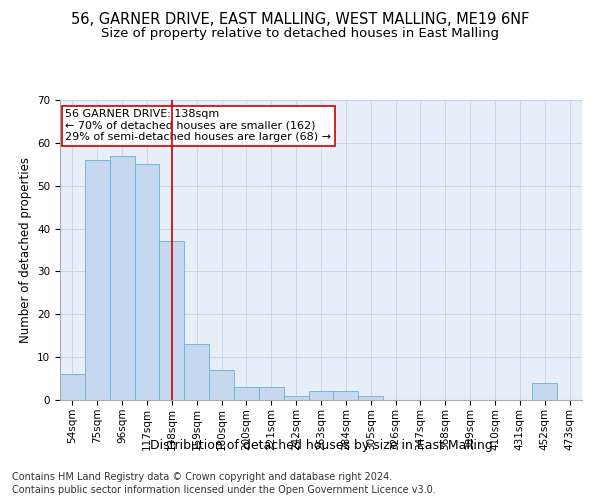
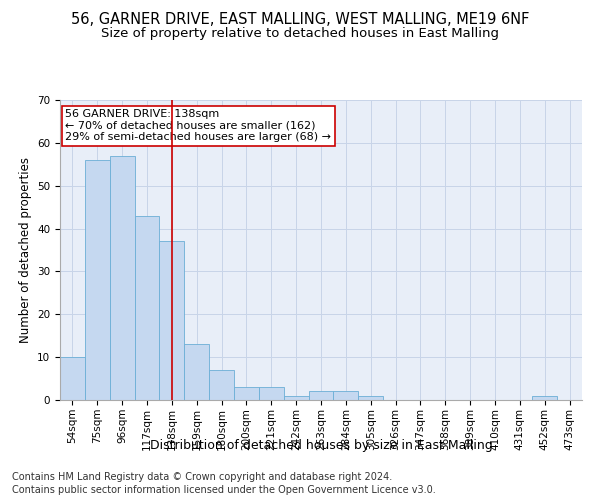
54sqm: 6 -> 10
117sqm: 55 -> 43
452sqm: 4 -> 1
